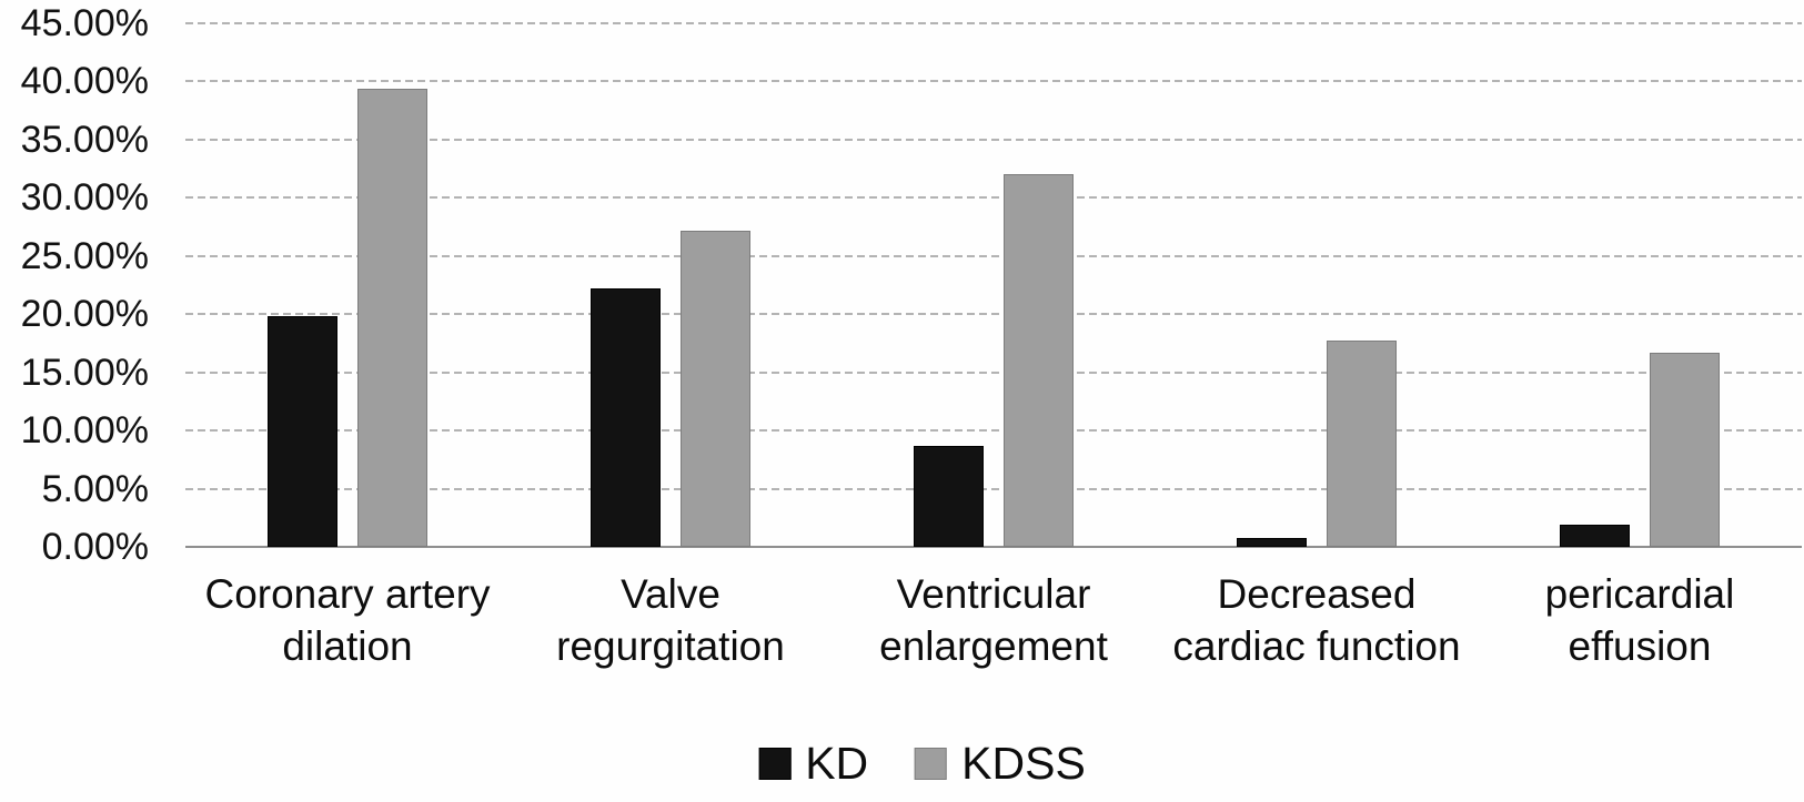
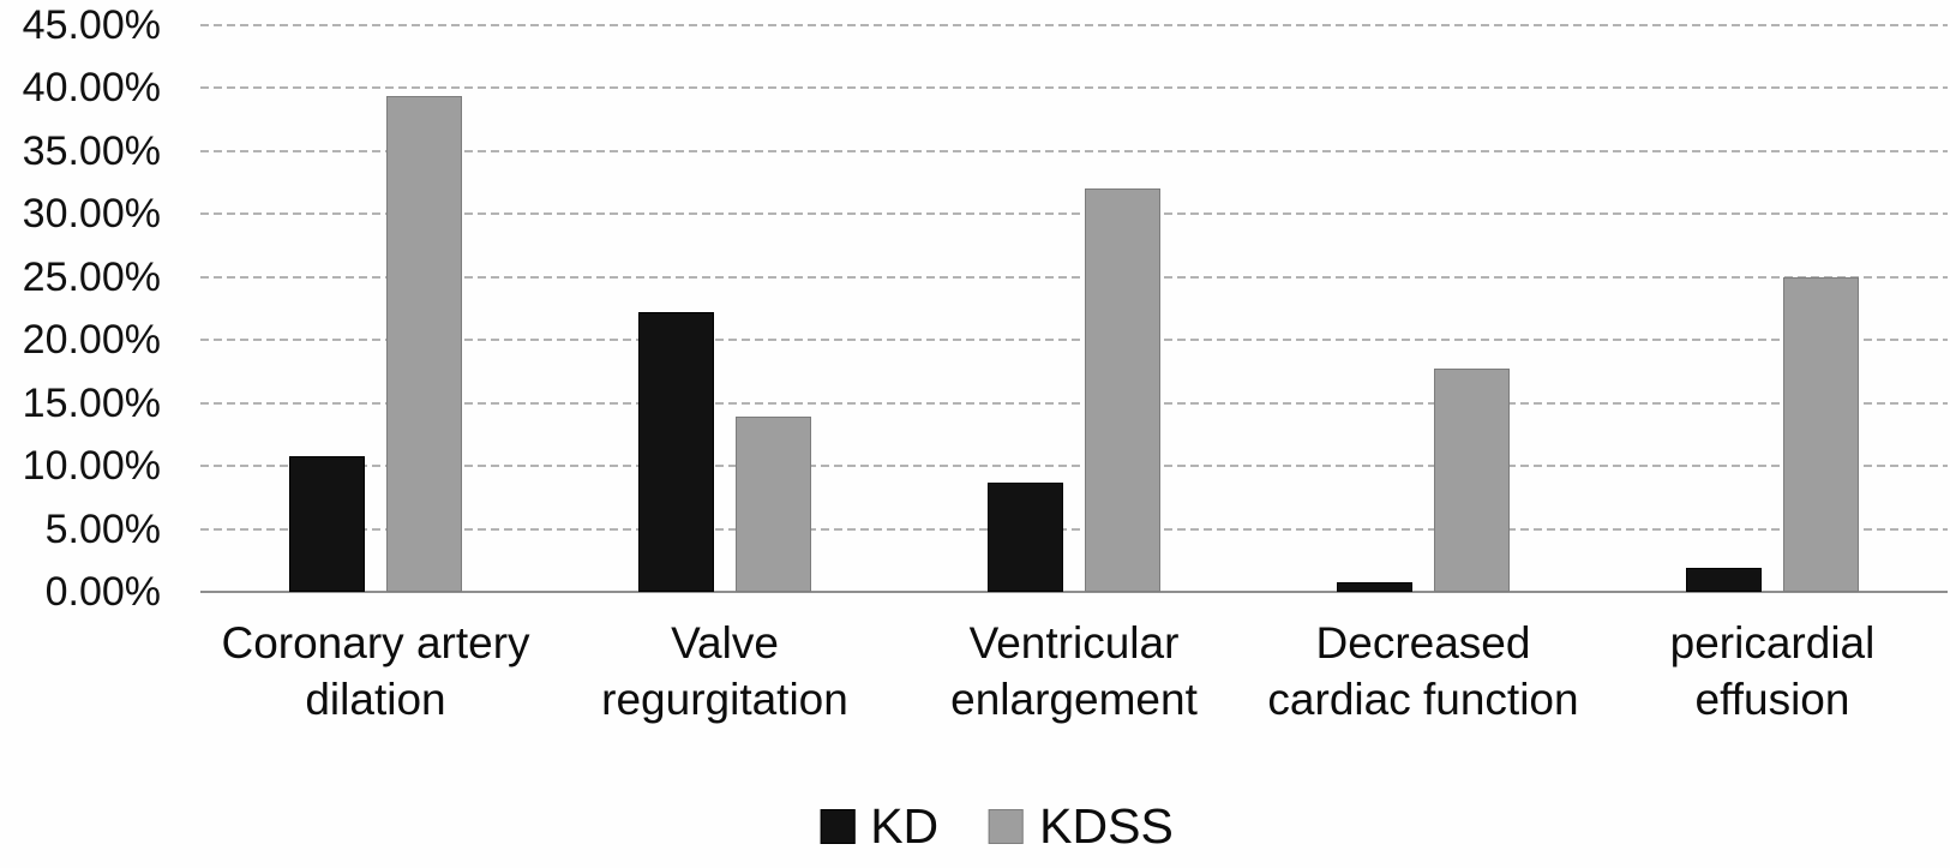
KD/Coronary artery dilation: 19.8% -> 10.8%
KDSS/Valve regurgitation: 27.2% -> 13.9%
KDSS/pericardial effusion: 16.7% -> 25.0%
